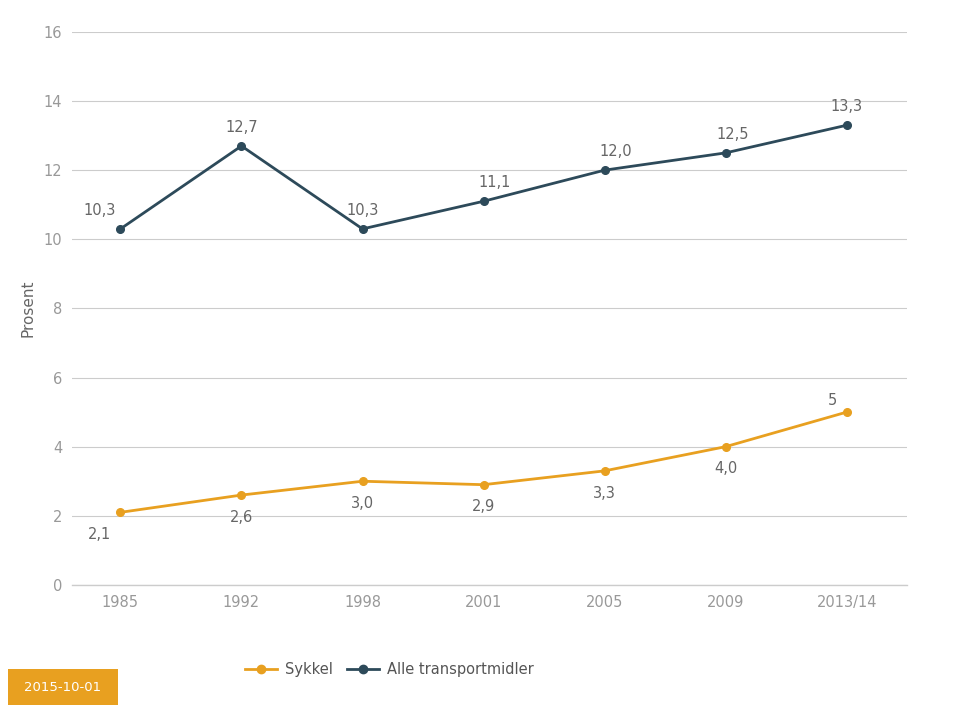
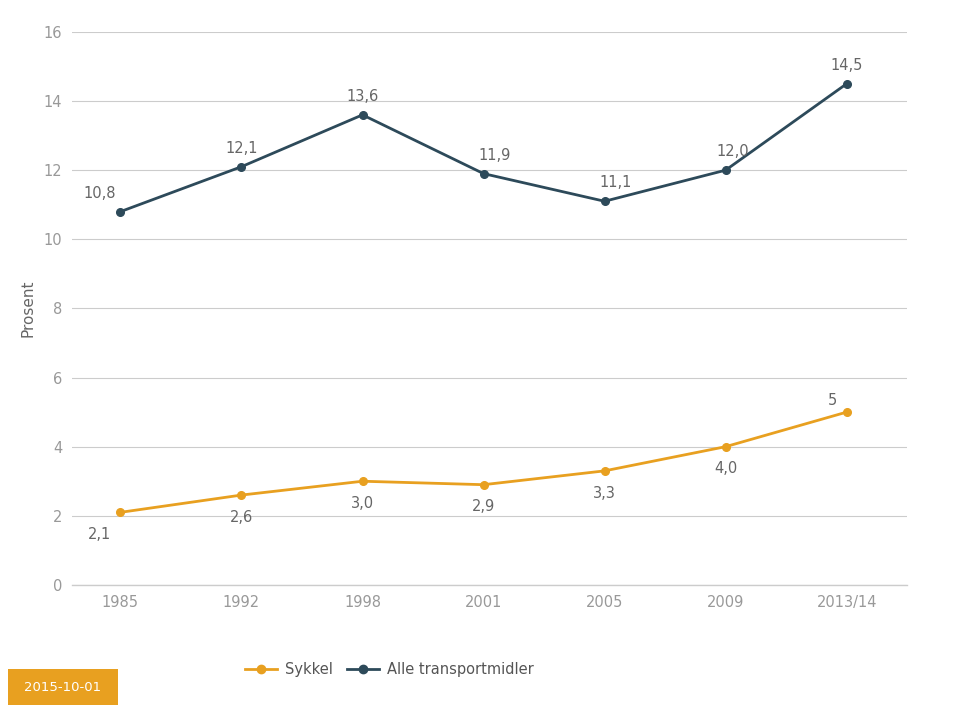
Alle transportmidler/1985: 10,3 -> 10,8
Alle transportmidler/1992: 12,7 -> 12,1
Alle transportmidler/1998: 10,3 -> 13,6
Alle transportmidler/2001: 11,1 -> 11,9
Alle transportmidler/2005: 12,0 -> 11,1
Alle transportmidler/2009: 12,5 -> 12,0
Alle transportmidler/2013/14: 13,3 -> 14,5
